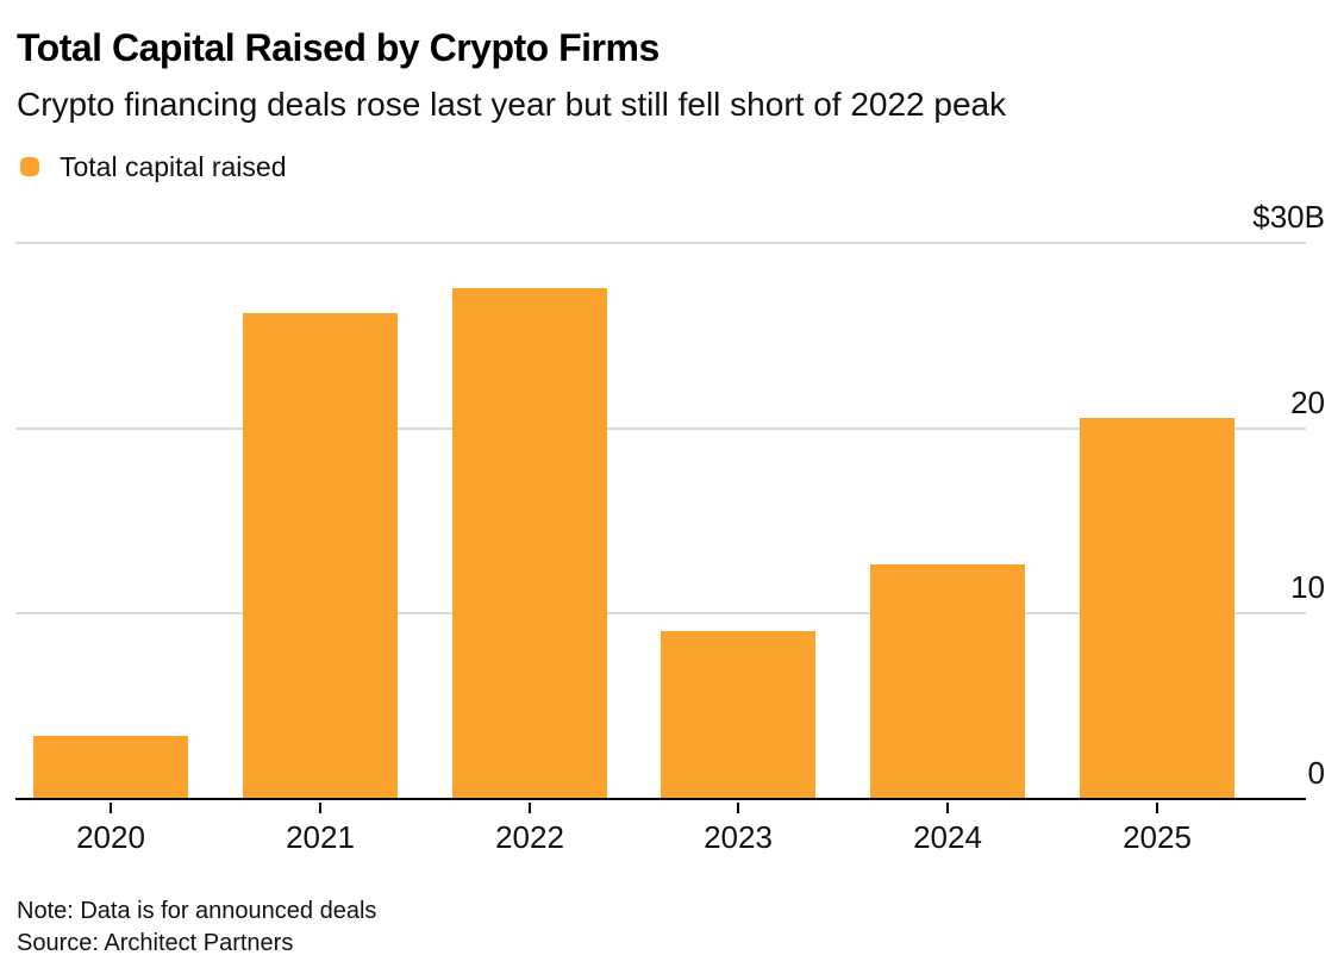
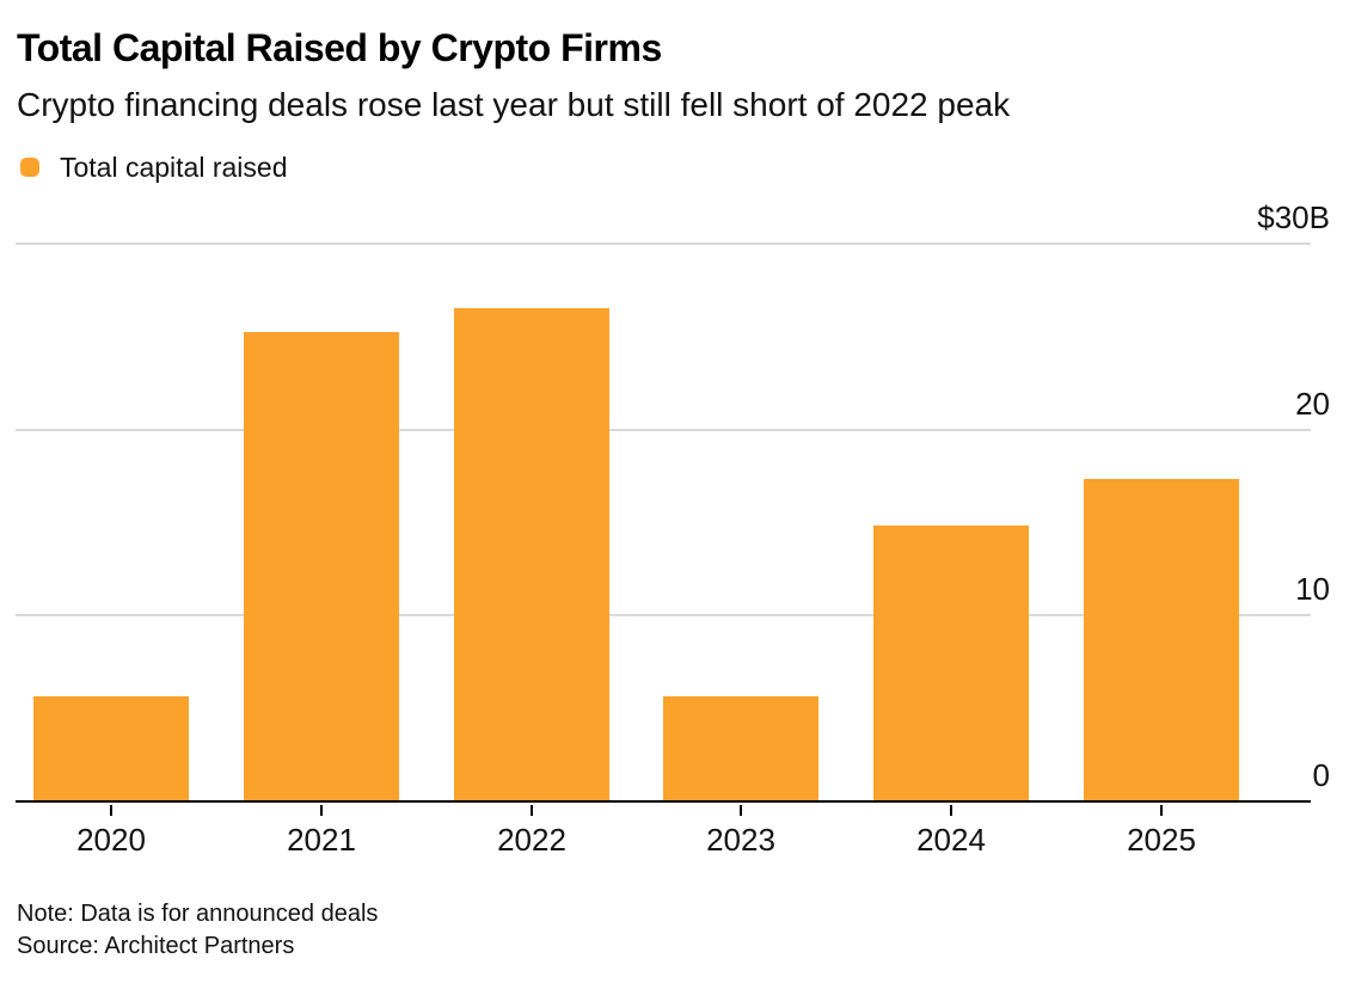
2020: $3.5B -> $5.7B
2021: $26.3B -> $25.3B
2022: $27.6B -> $26.6B
2023: $9.1B -> $5.7B
2024: $12.7B -> $14.9B
2025: $20.6B -> $17.4B
